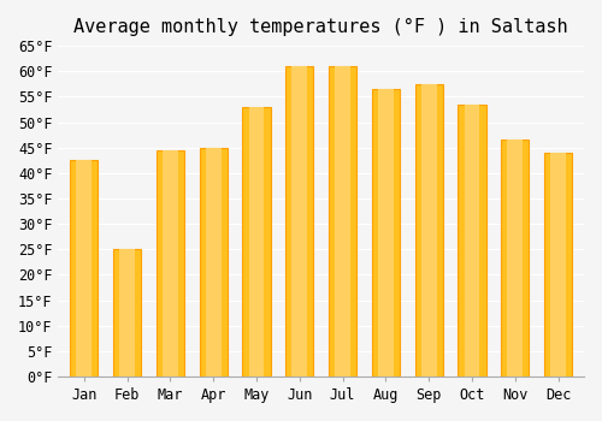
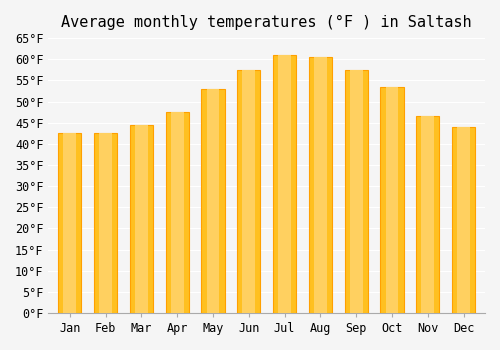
Feb: 25.0°F -> 42.5°F
Apr: 45.0°F -> 47.5°F
Jun: 61.0°F -> 57.5°F
Aug: 56.5°F -> 60.5°F
